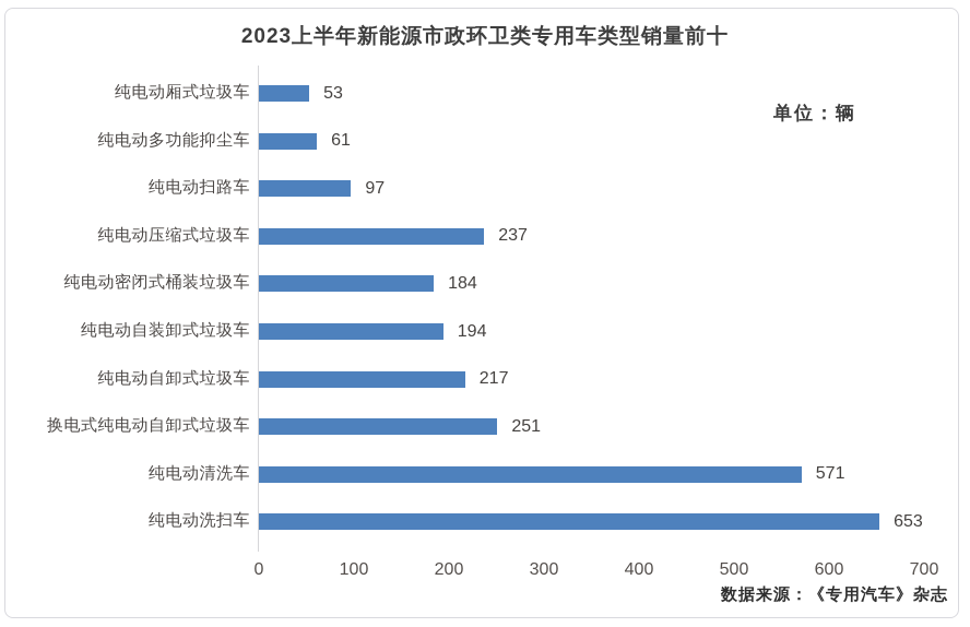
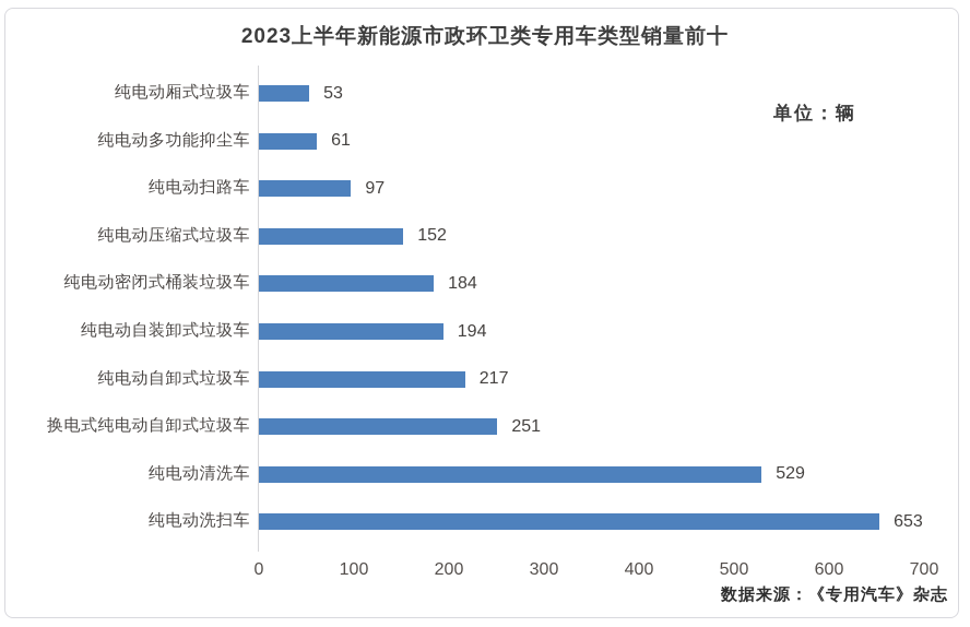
纯电动压缩式垃圾车: 237 -> 152
纯电动清洗车: 571 -> 529
